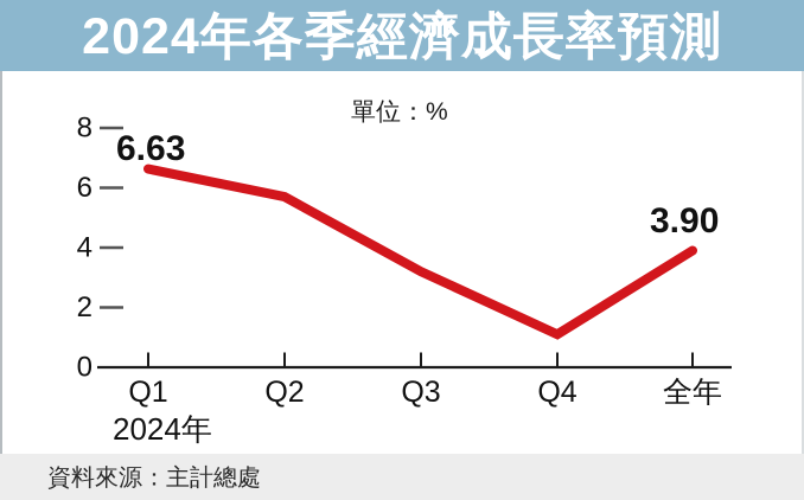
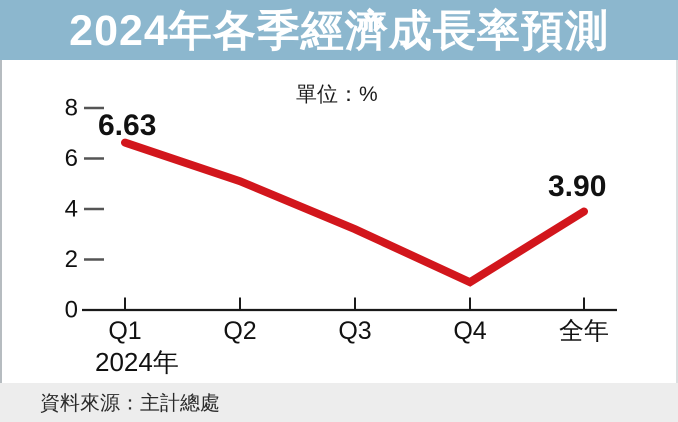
Q2: 5.7 -> 5.1
